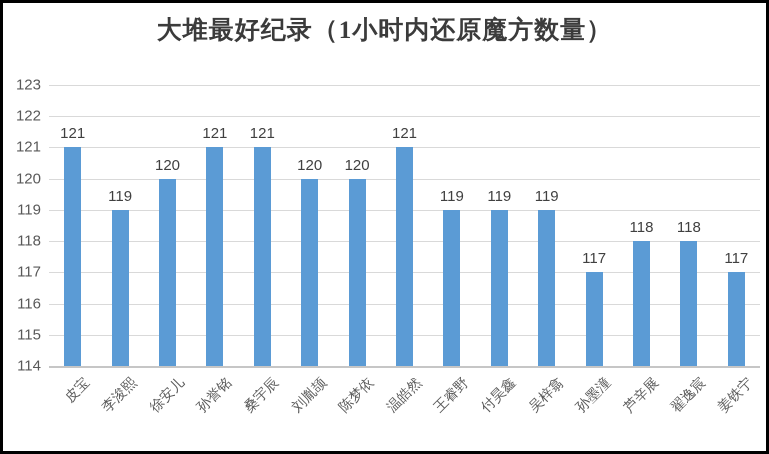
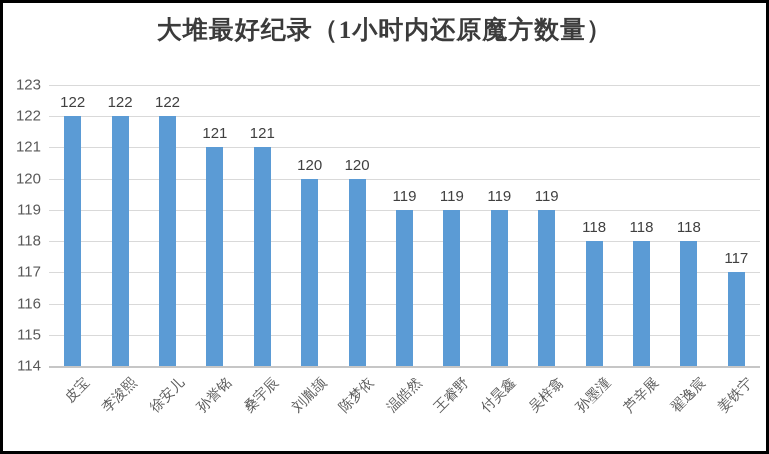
皮宝: 121 -> 122
李浚熙: 119 -> 122
徐安儿: 120 -> 122
温皓然: 121 -> 119
孙墨潼: 117 -> 118
